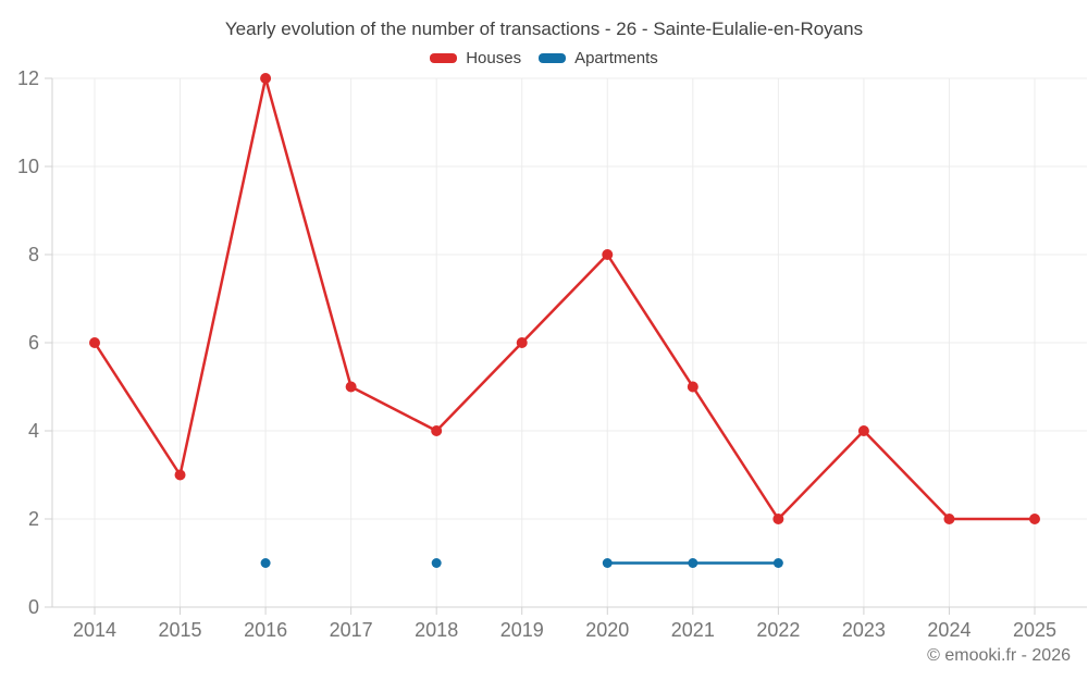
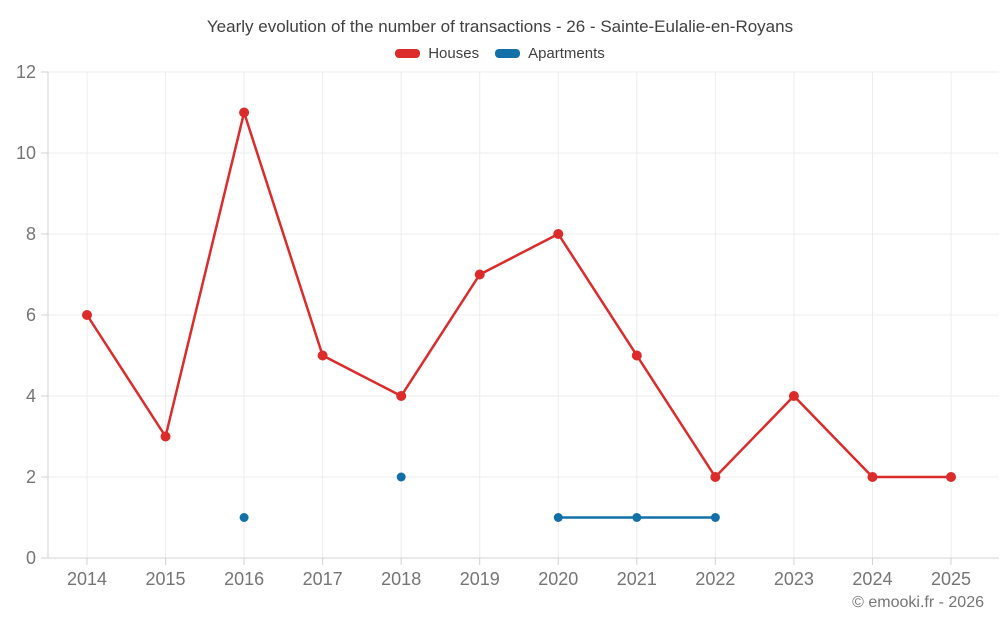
Houses/2016: 12 -> 11
Apartments/2018: 1 -> 2
Houses/2019: 6 -> 7
